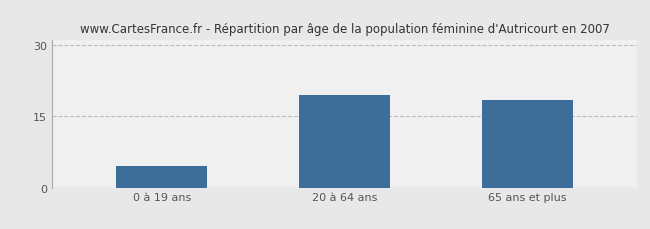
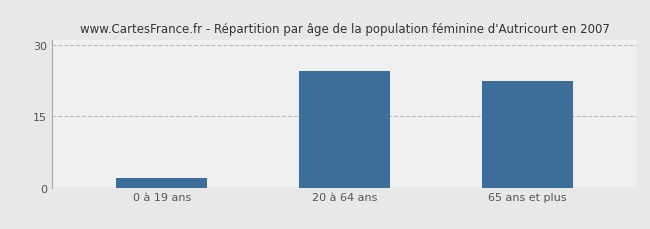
0 à 19 ans: 4.5 -> 2.0
20 à 64 ans: 19.5 -> 24.5
65 ans et plus: 18.5 -> 22.5
